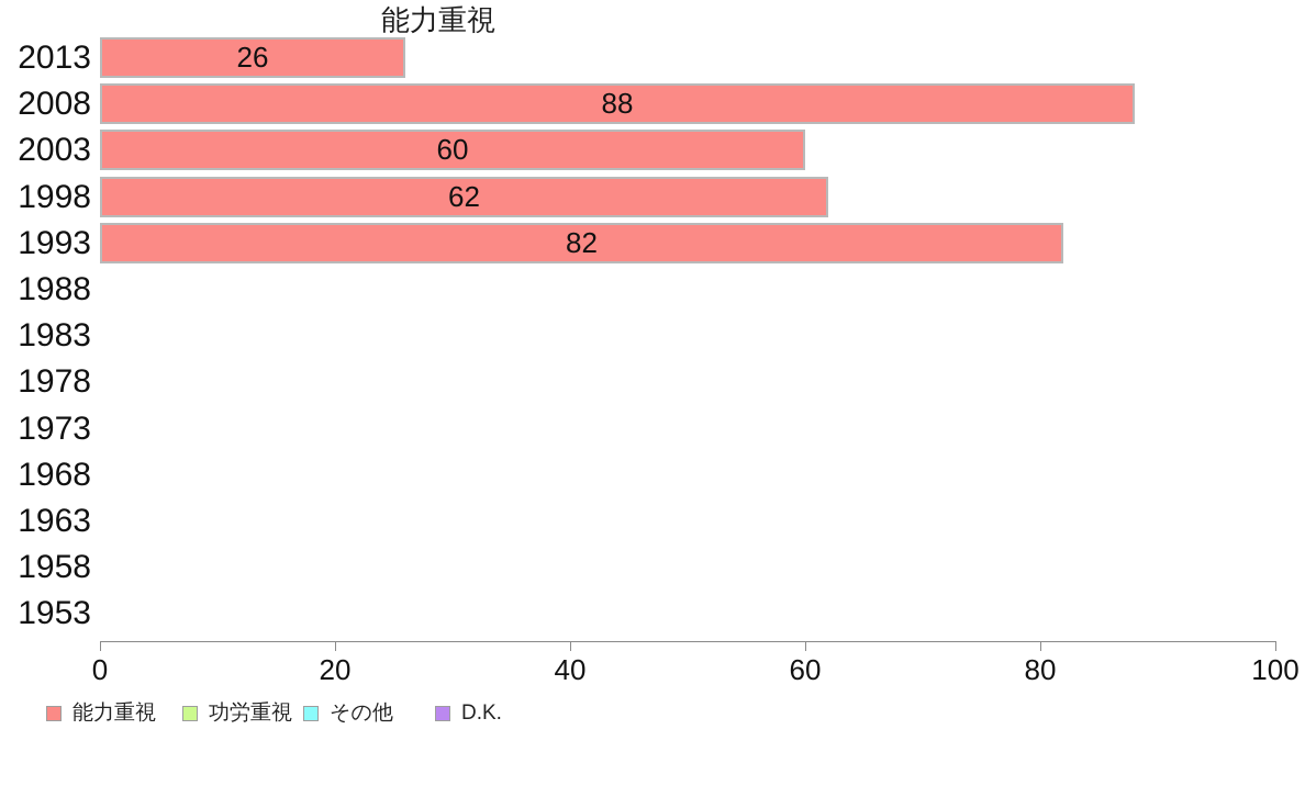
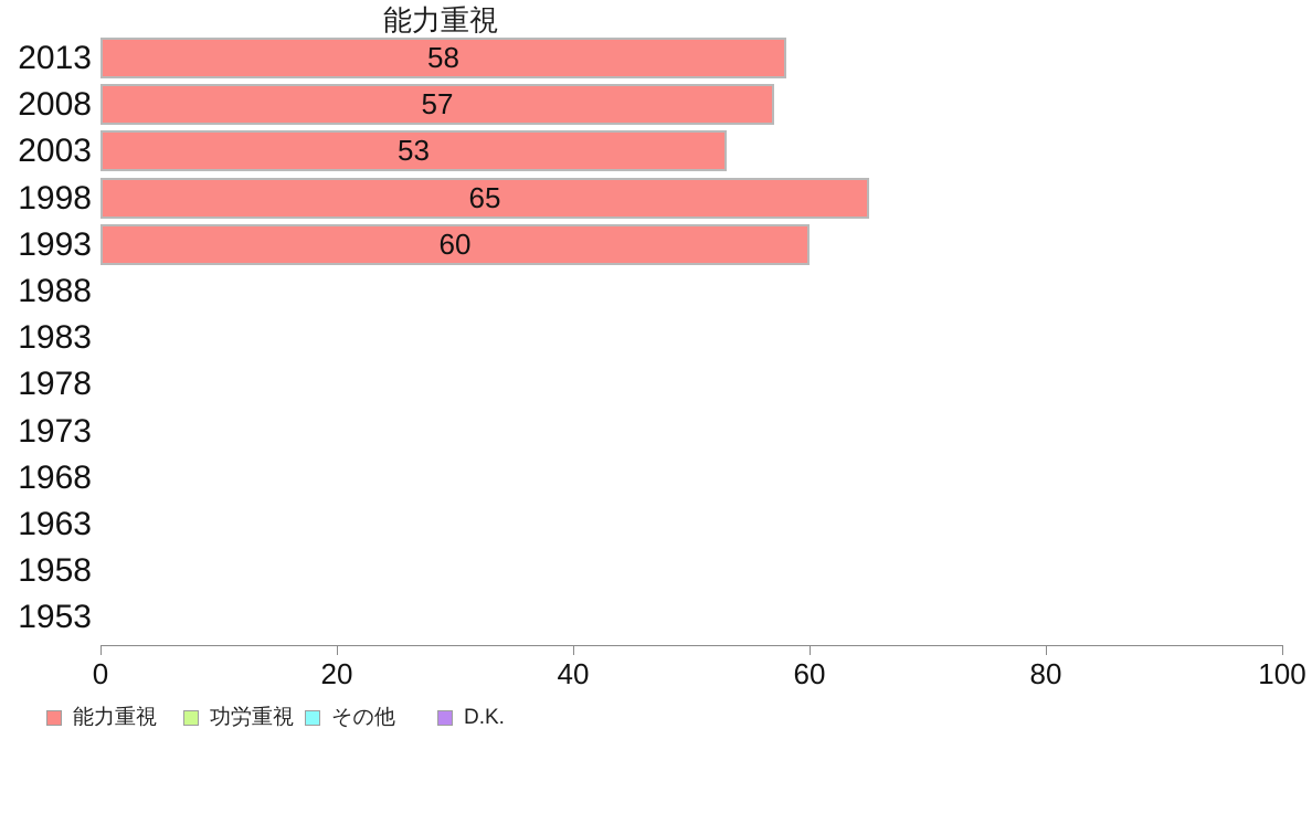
2013: 26 -> 58
2008: 88 -> 57
2003: 60 -> 53
1998: 62 -> 65
1993: 82 -> 60
